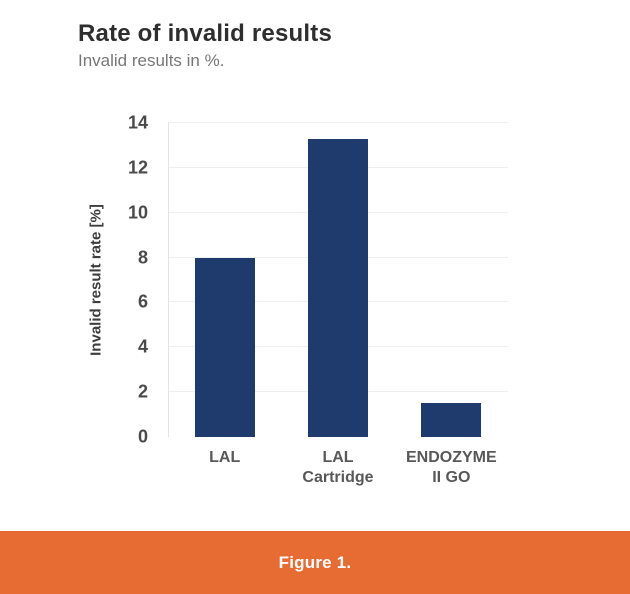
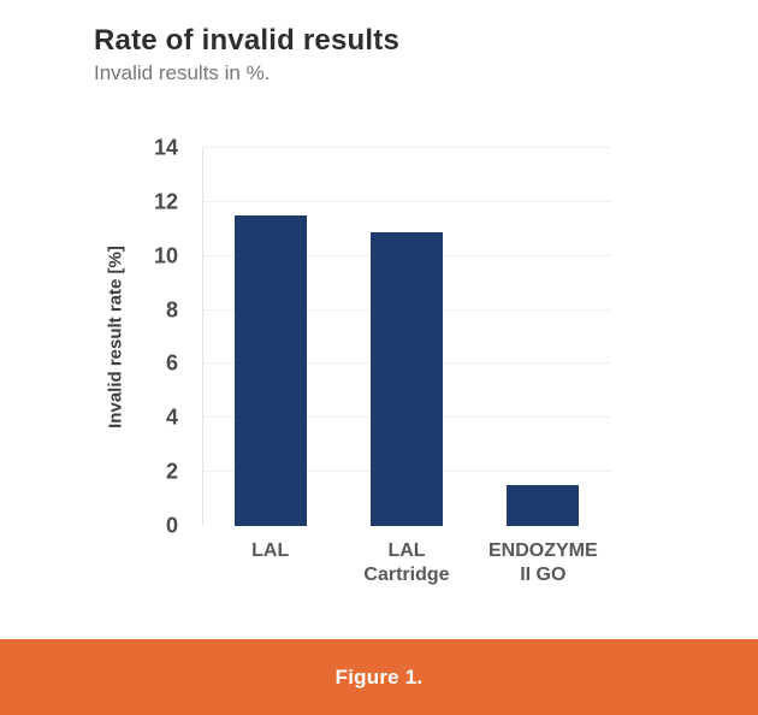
LAL: 8.0 -> 11.5
LAL Cartridge: 13.3 -> 10.9
